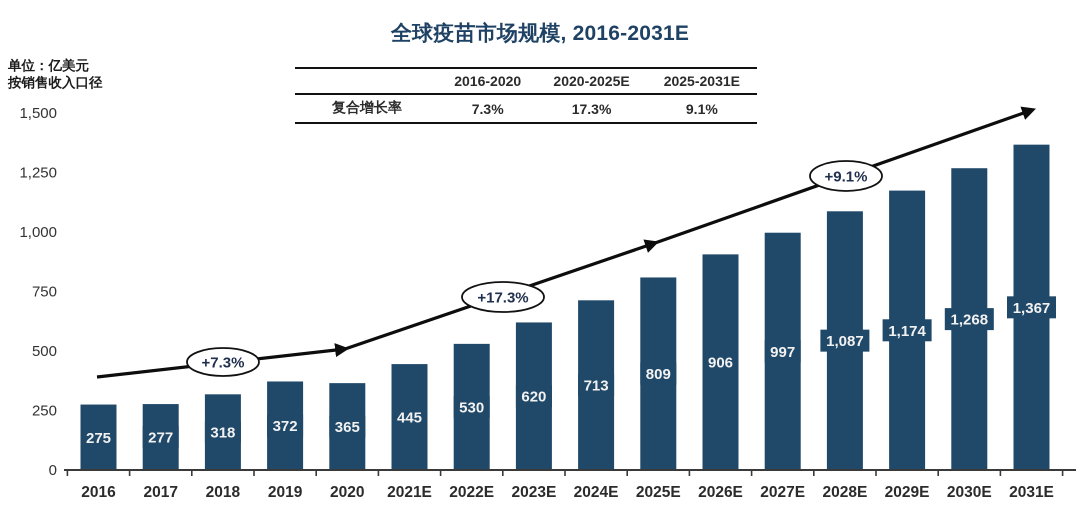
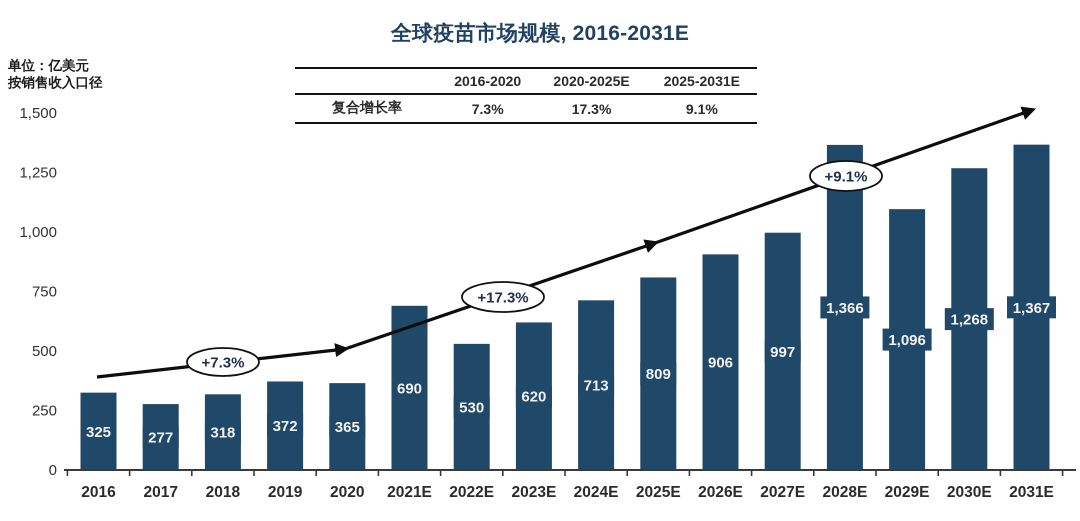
2016: 275 -> 325
2021E: 445 -> 690
2028E: 1,087 -> 1,366
2029E: 1,174 -> 1,096
